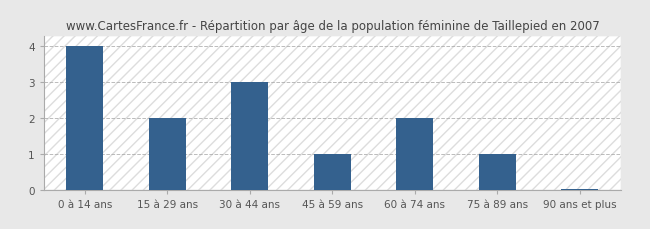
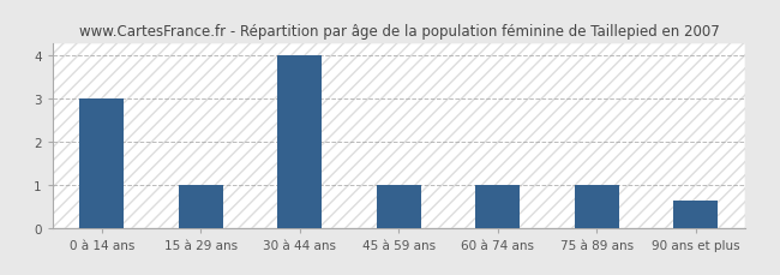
0 à 14 ans: 4.00 -> 3.00
15 à 29 ans: 2.00 -> 1.00
30 à 44 ans: 3.00 -> 4.00
60 à 74 ans: 2.00 -> 1.00
90 ans et plus: 0.05 -> 0.65
